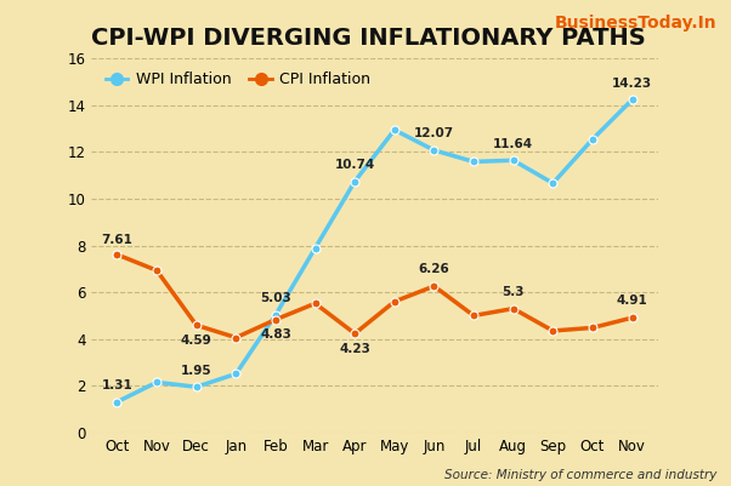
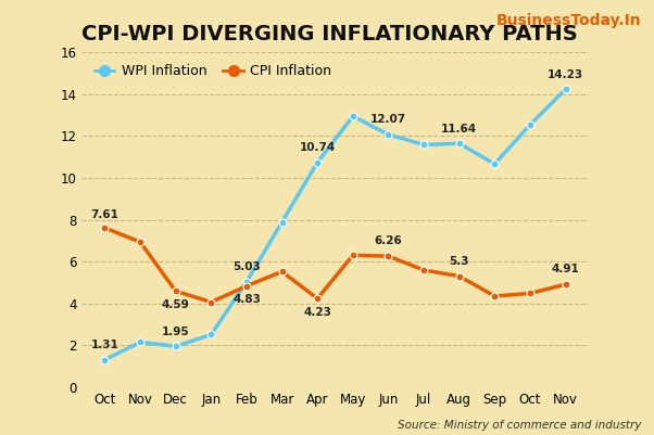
CPI Inflation/May: 5.6 -> 6.3
CPI Inflation/Jul: 5.0 -> 5.6
